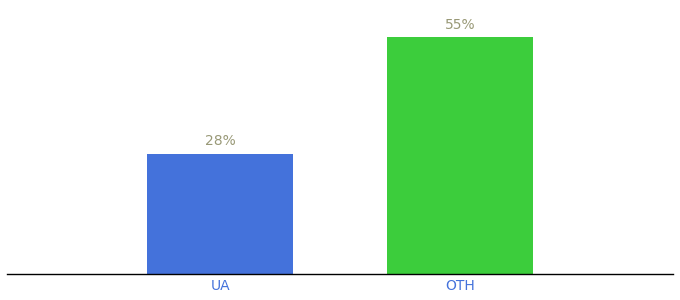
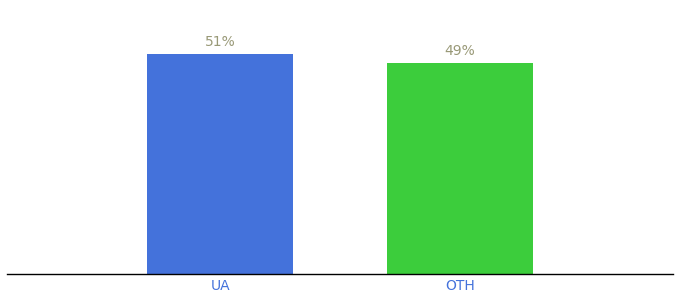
UA: 28% -> 51%
OTH: 55% -> 49%
